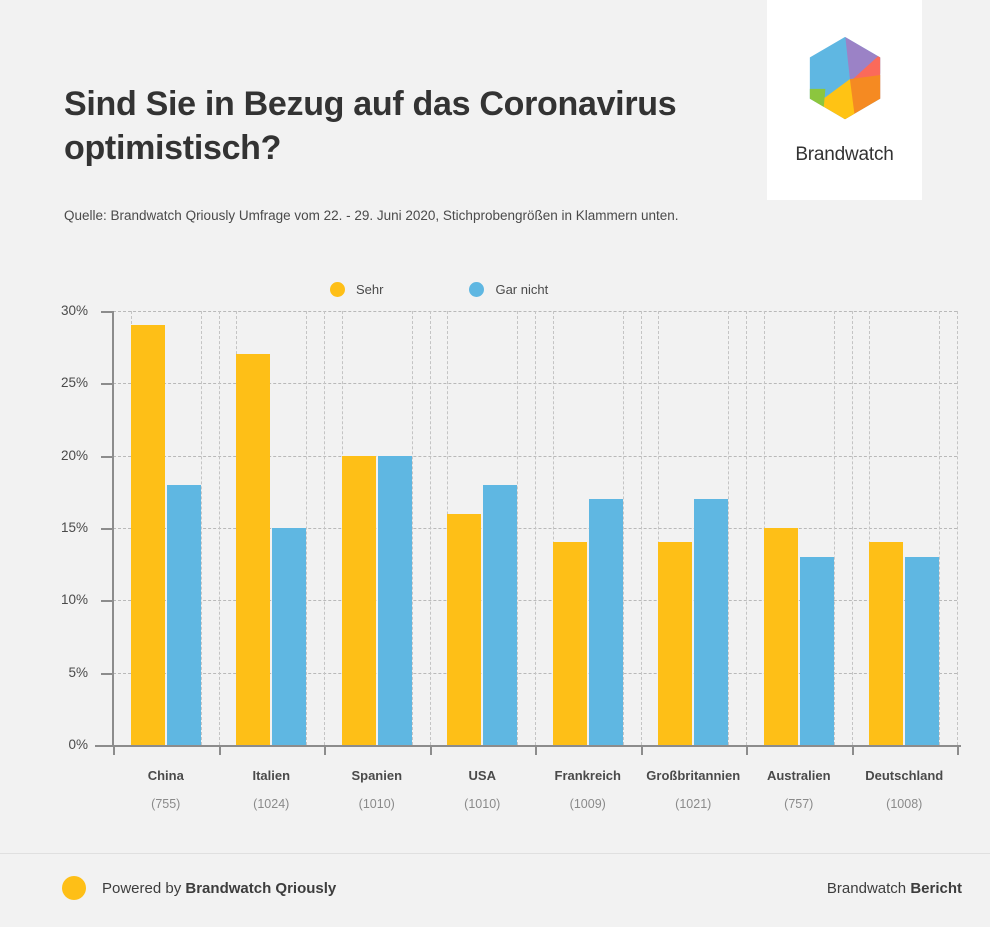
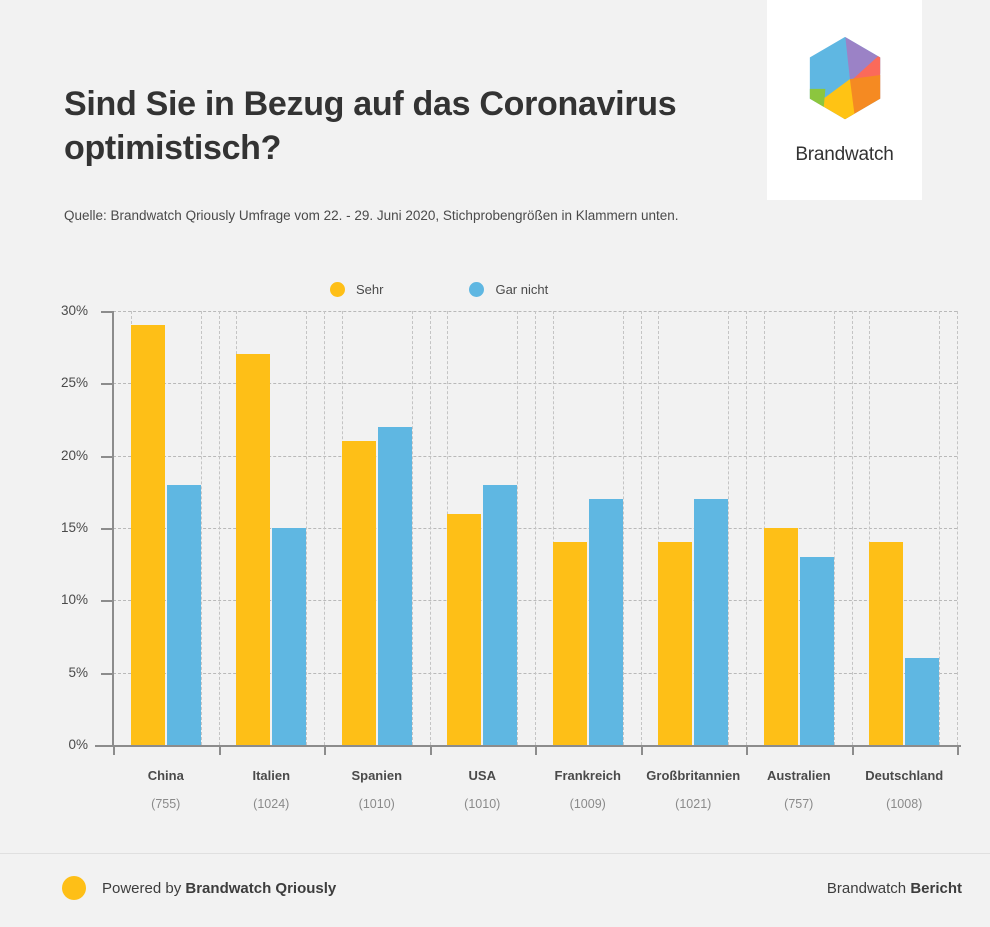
Sehr/Spanien: 20% -> 21%
Gar nicht/Spanien: 20% -> 22%
Gar nicht/Deutschland: 13% -> 6%
